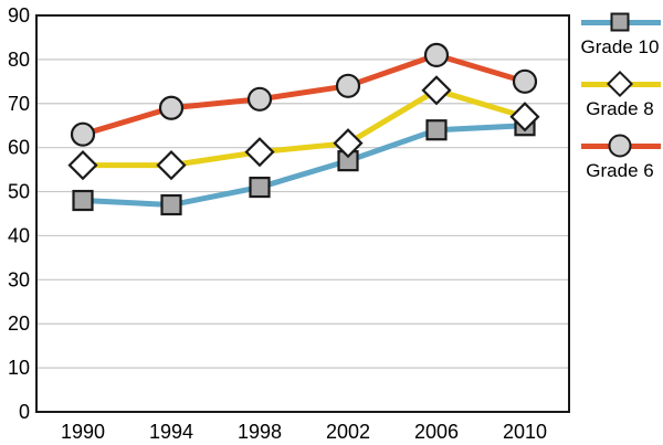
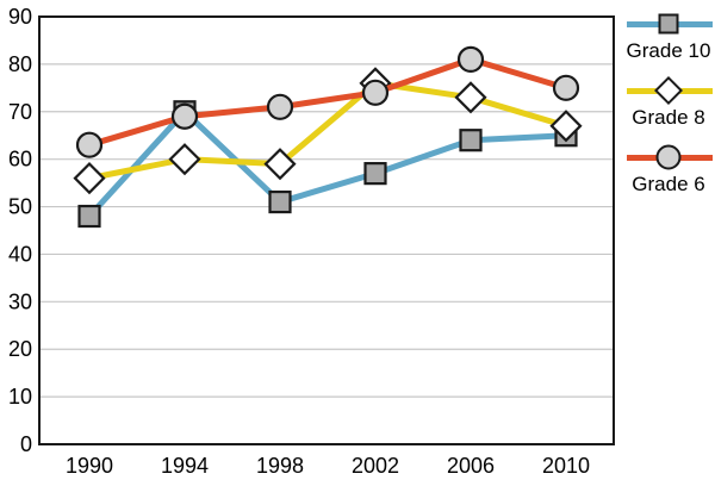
Grade 10/1994: 47 -> 70
Grade 8/1994: 56 -> 60
Grade 8/2002: 61 -> 76
